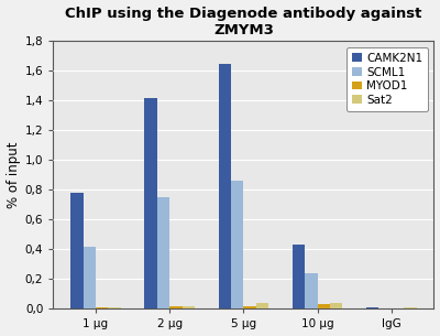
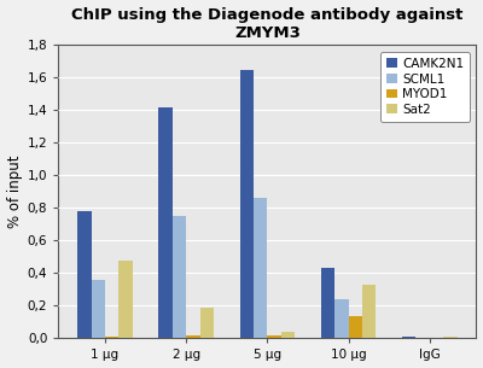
SCML1/1 μg: 0,42 -> 0,36
Sat2/1 μg: 0,01 -> 0,48
Sat2/2 μg: 0,02 -> 0,19
MYOD1/10 μg: 0,03 -> 0,14
Sat2/10 μg: 0,04 -> 0,33
